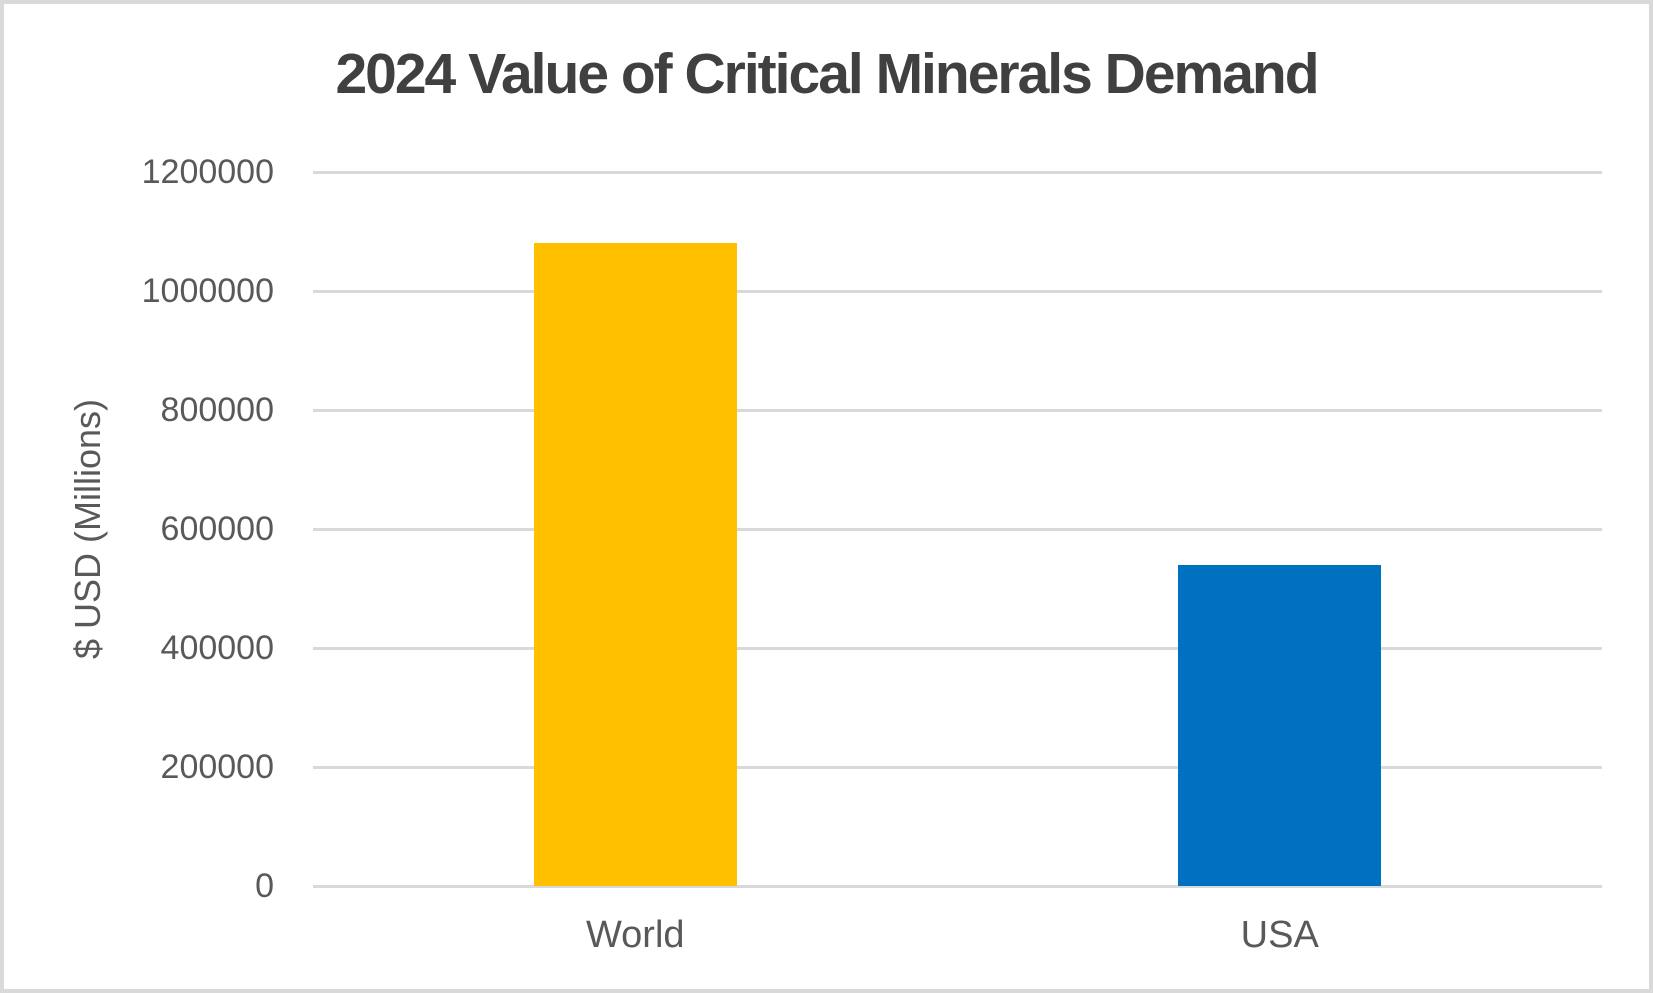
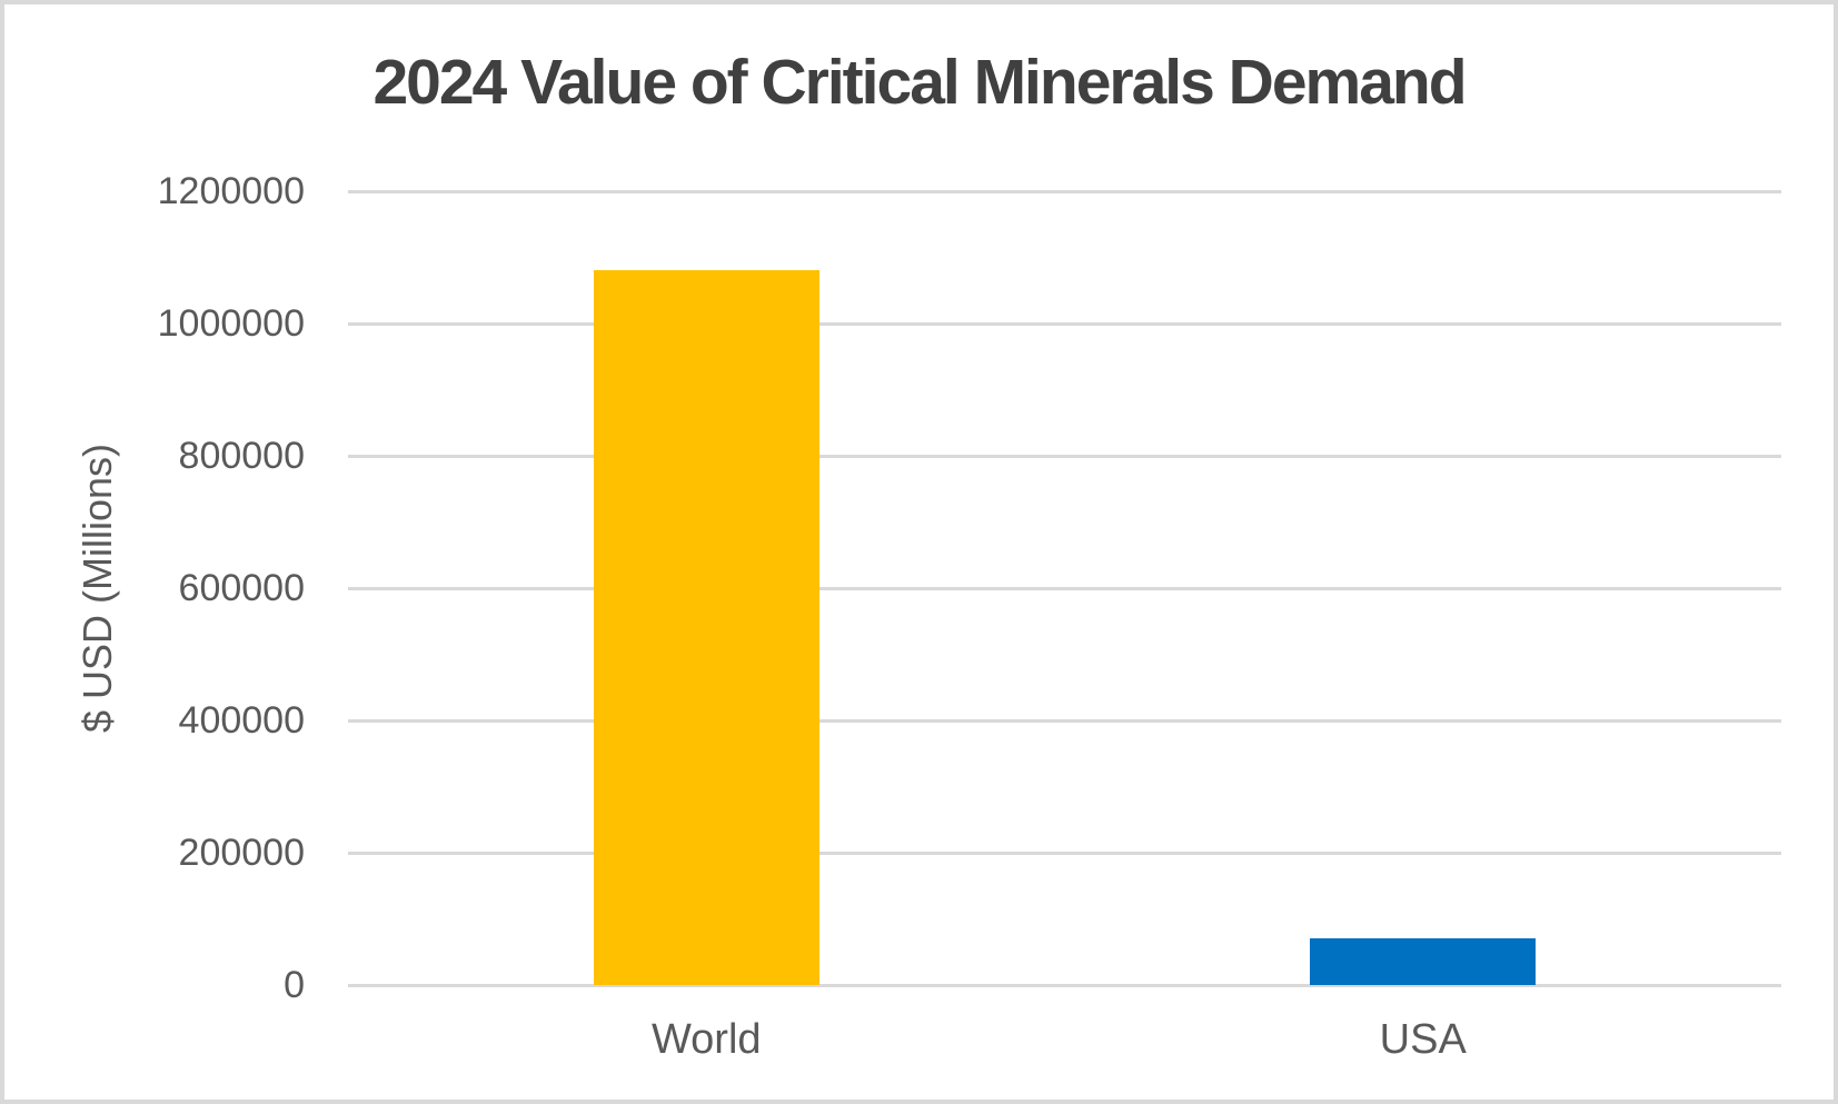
USA: 540000 -> 70000
